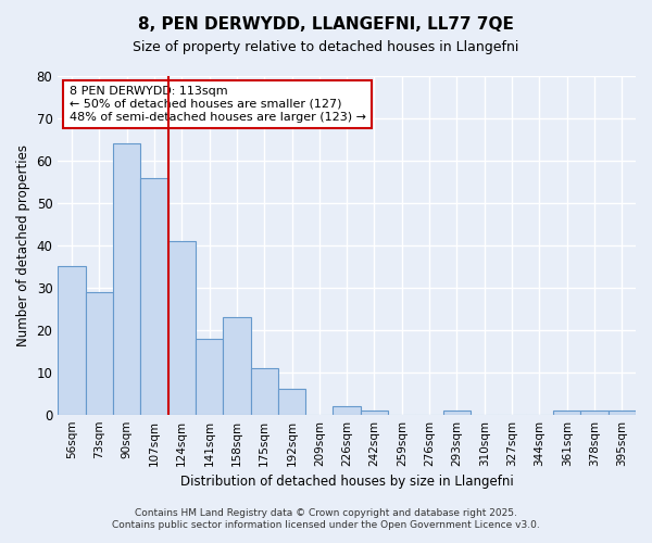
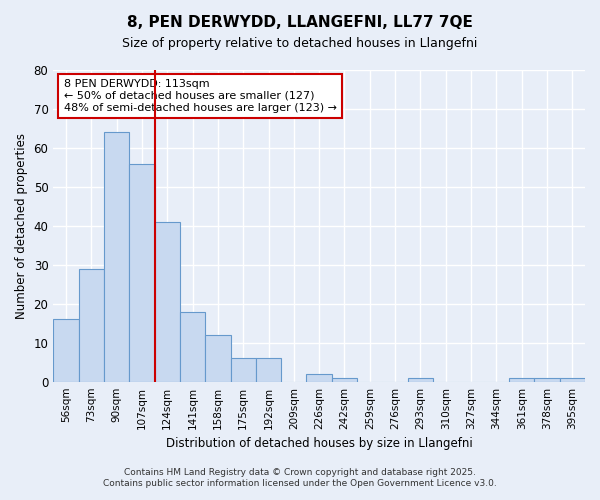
56sqm: 35 -> 16
158sqm: 23 -> 12
175sqm: 11 -> 6
